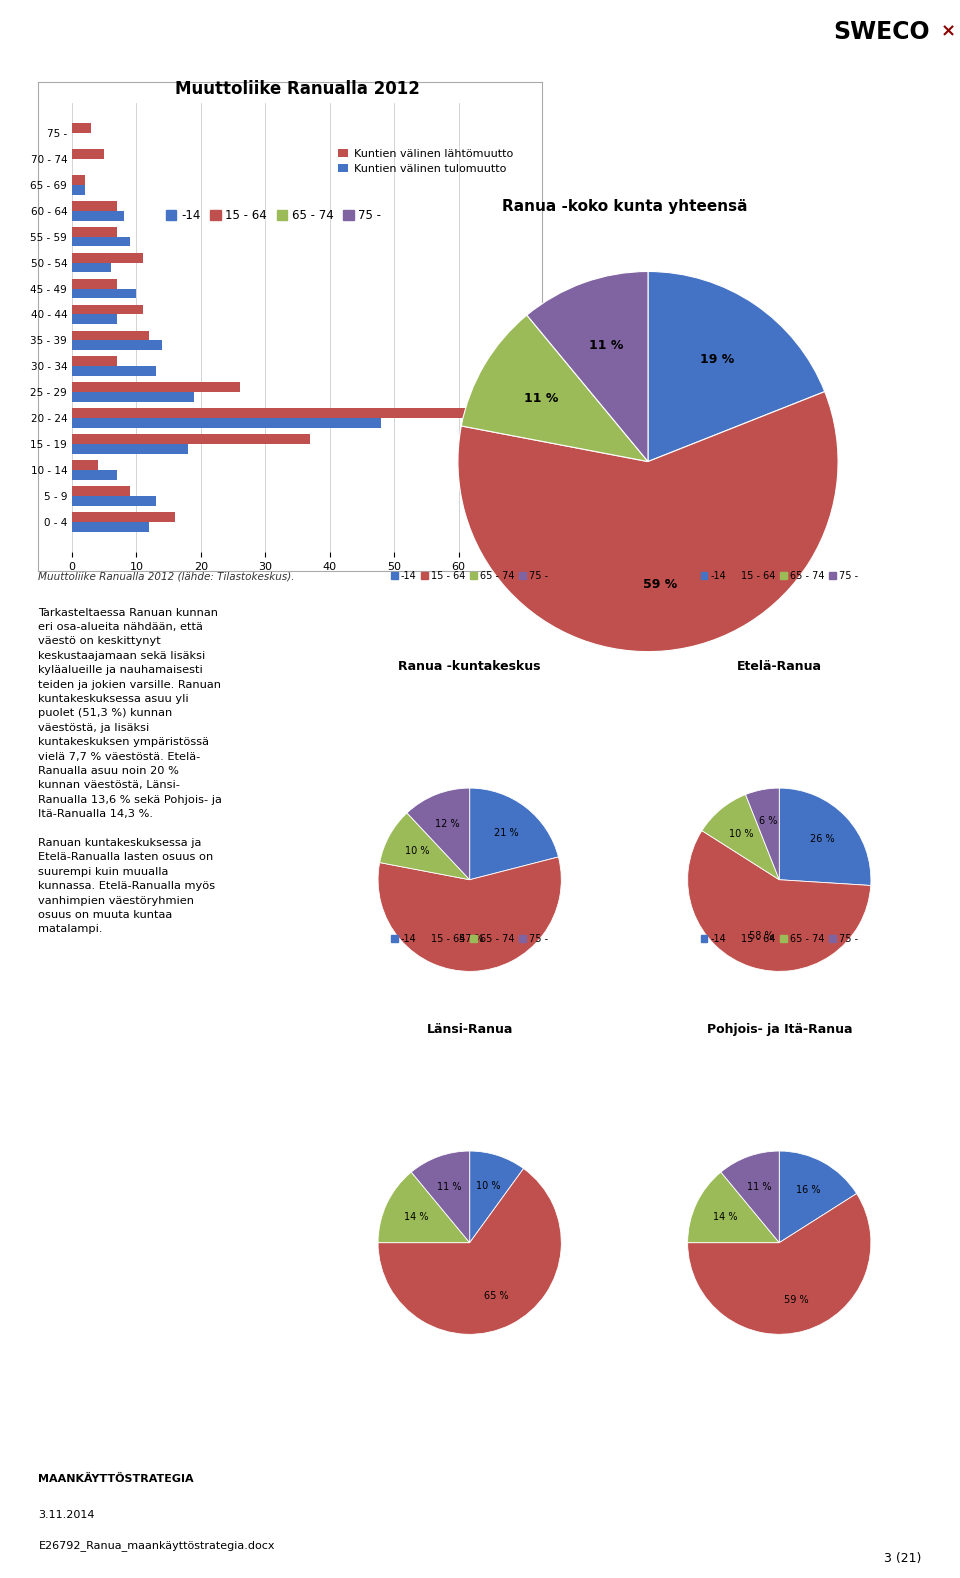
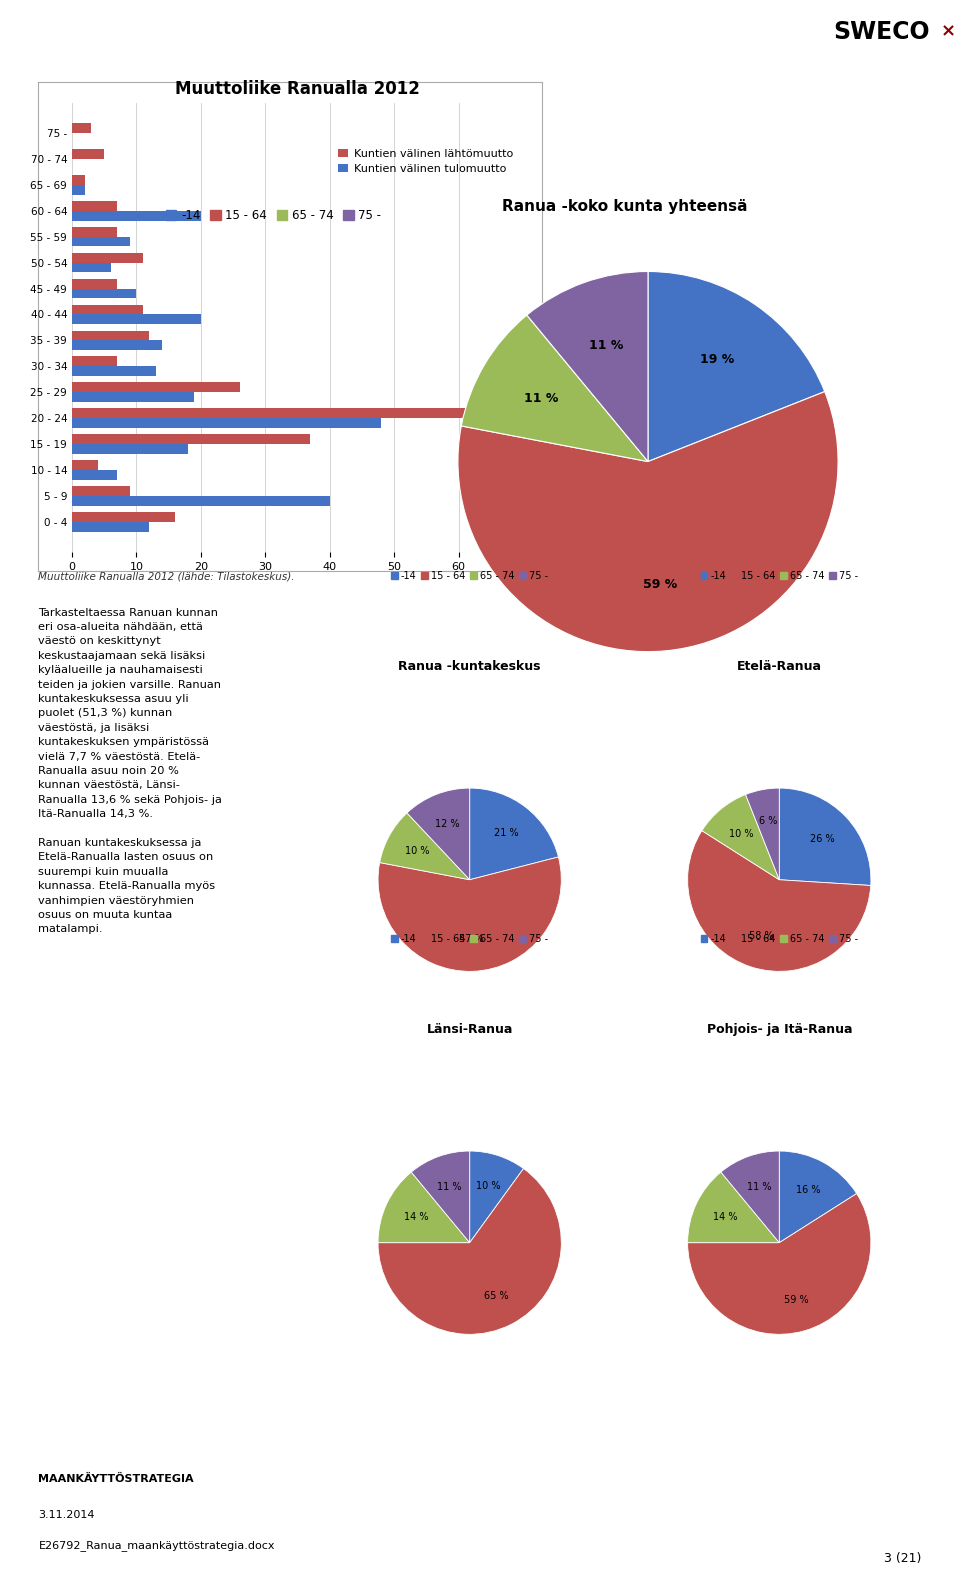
Kuntien välinen tulomuutto/60 - 64: 8 -> 20
Kuntien välinen tulomuutto/40 - 44: 7 -> 20
Kuntien välinen tulomuutto/5 - 9: 13 -> 40
